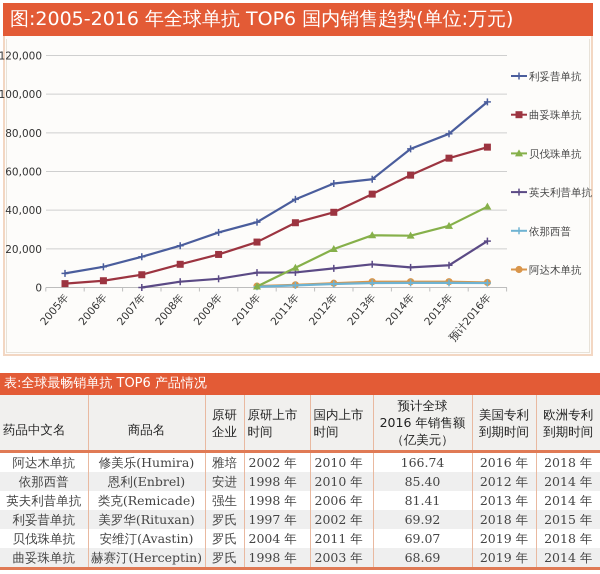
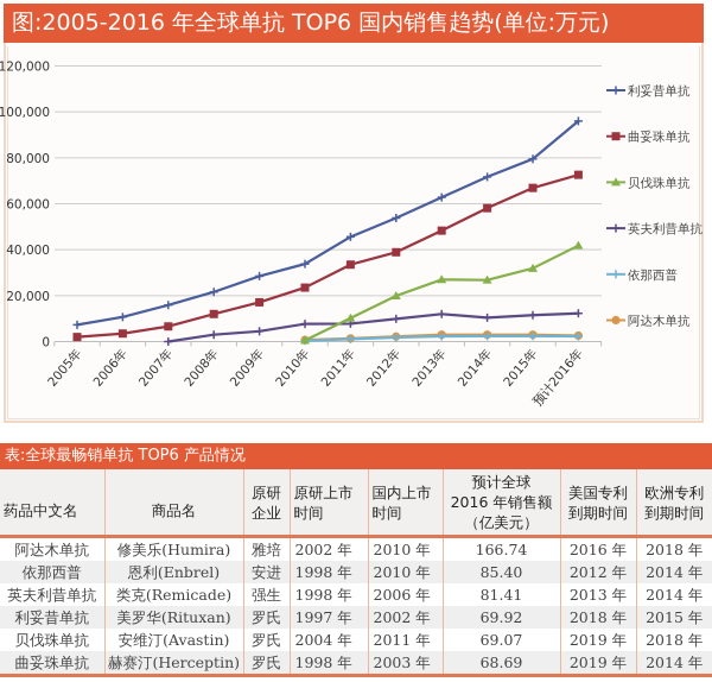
利妥昔单抗/2013年: 56000 -> 63000
英夫利昔单抗/预计2016年: 24000 -> 12000
